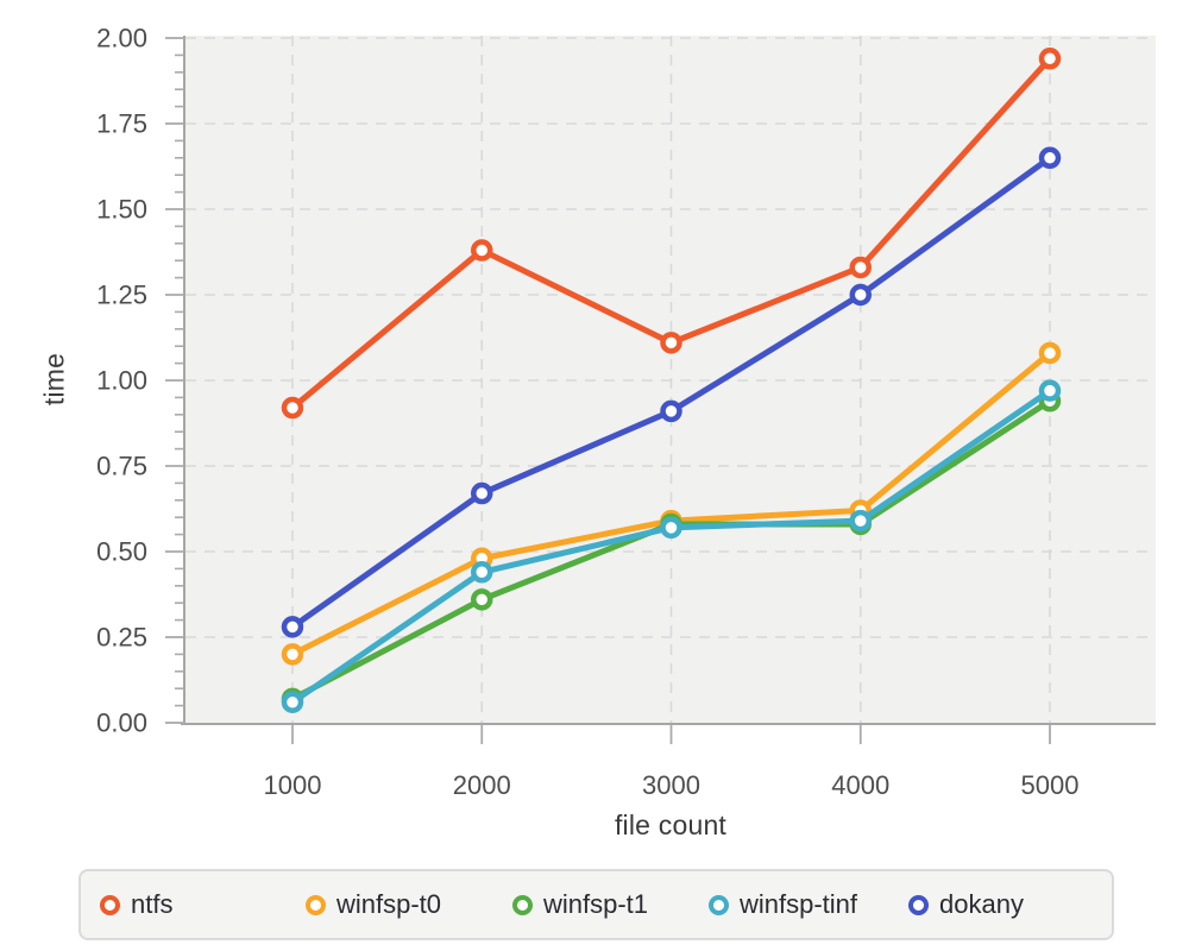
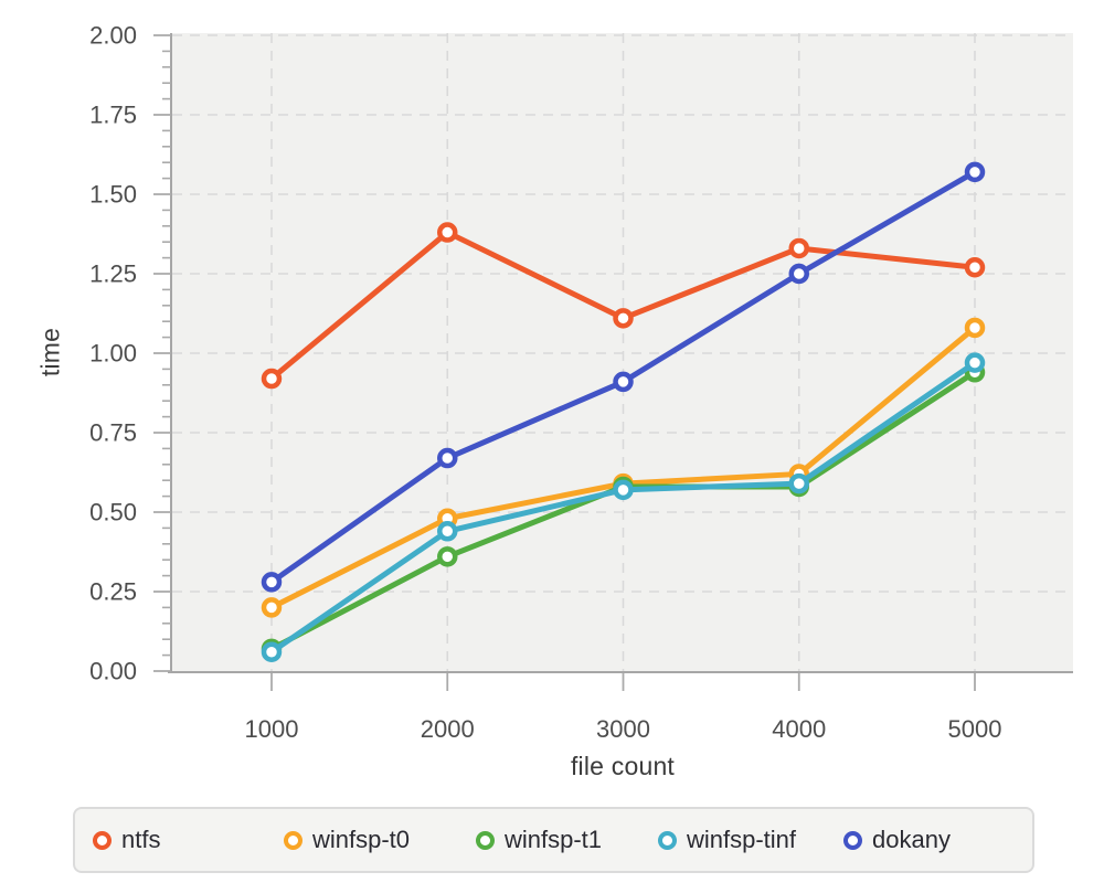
ntfs/5000: 1.94 -> 1.27
dokany/5000: 1.65 -> 1.57
